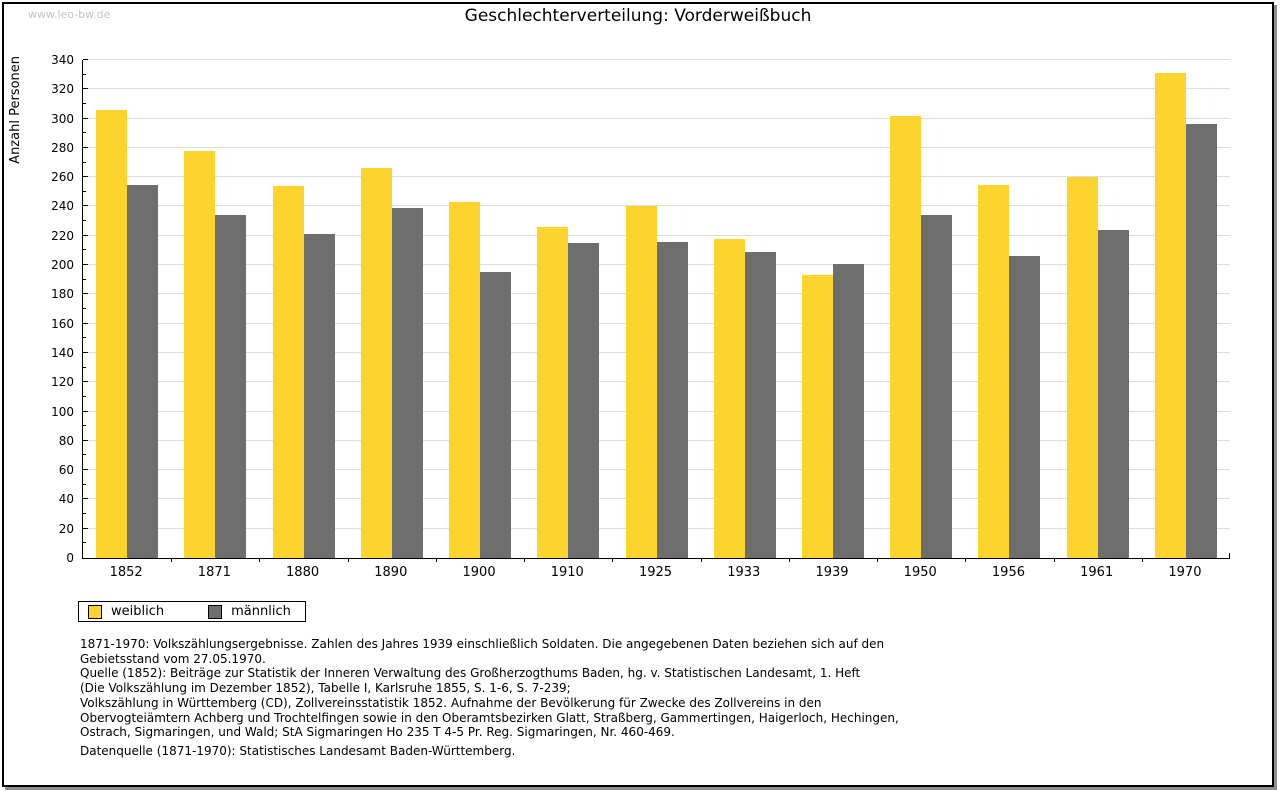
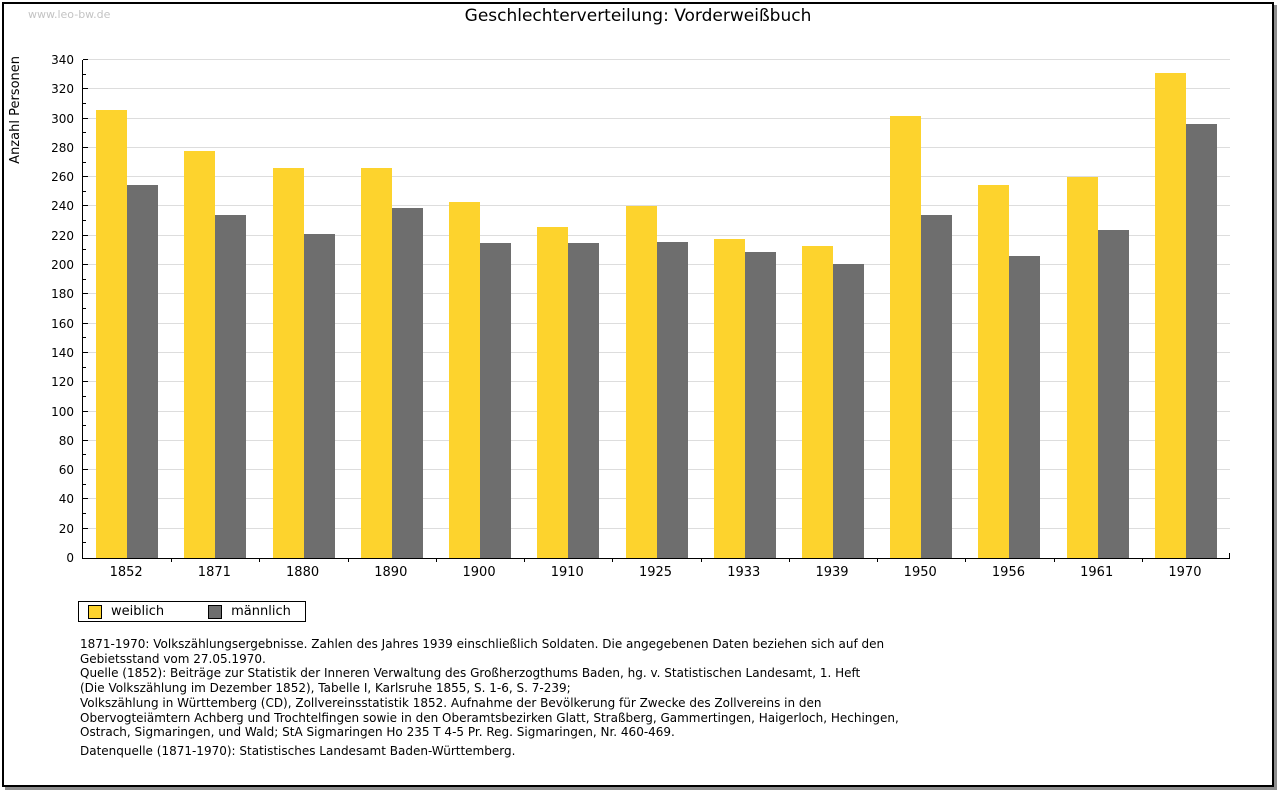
weiblich/1880: 254 -> 266
männlich/1900: 195 -> 215
weiblich/1939: 193 -> 213
